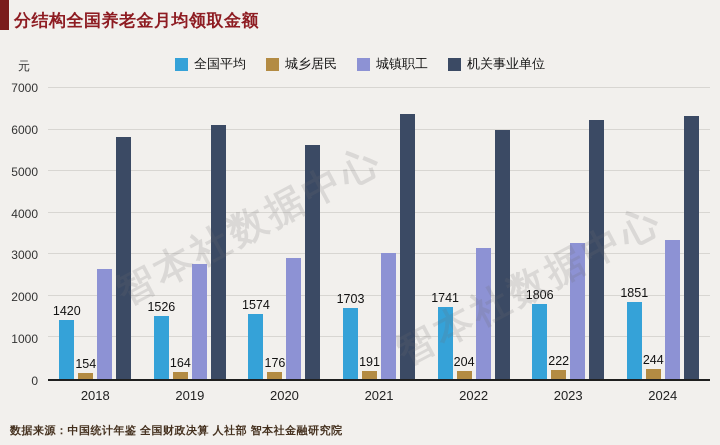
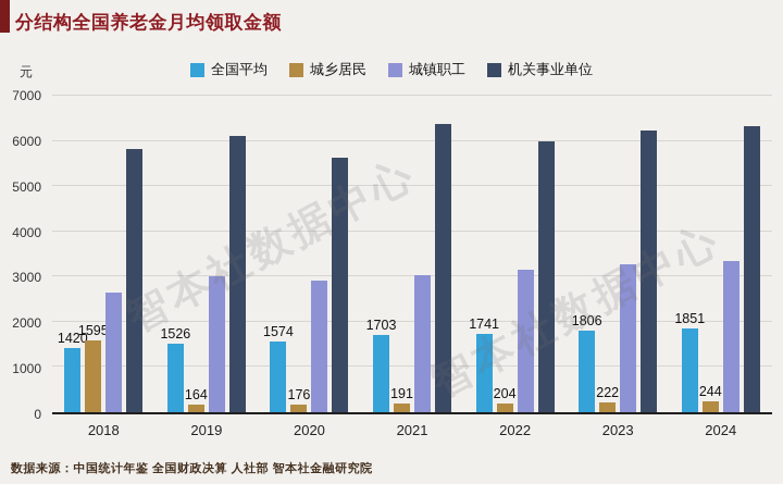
城乡居民/2018: 154 -> 1595
城镇职工/2019: 2800 -> 3000
